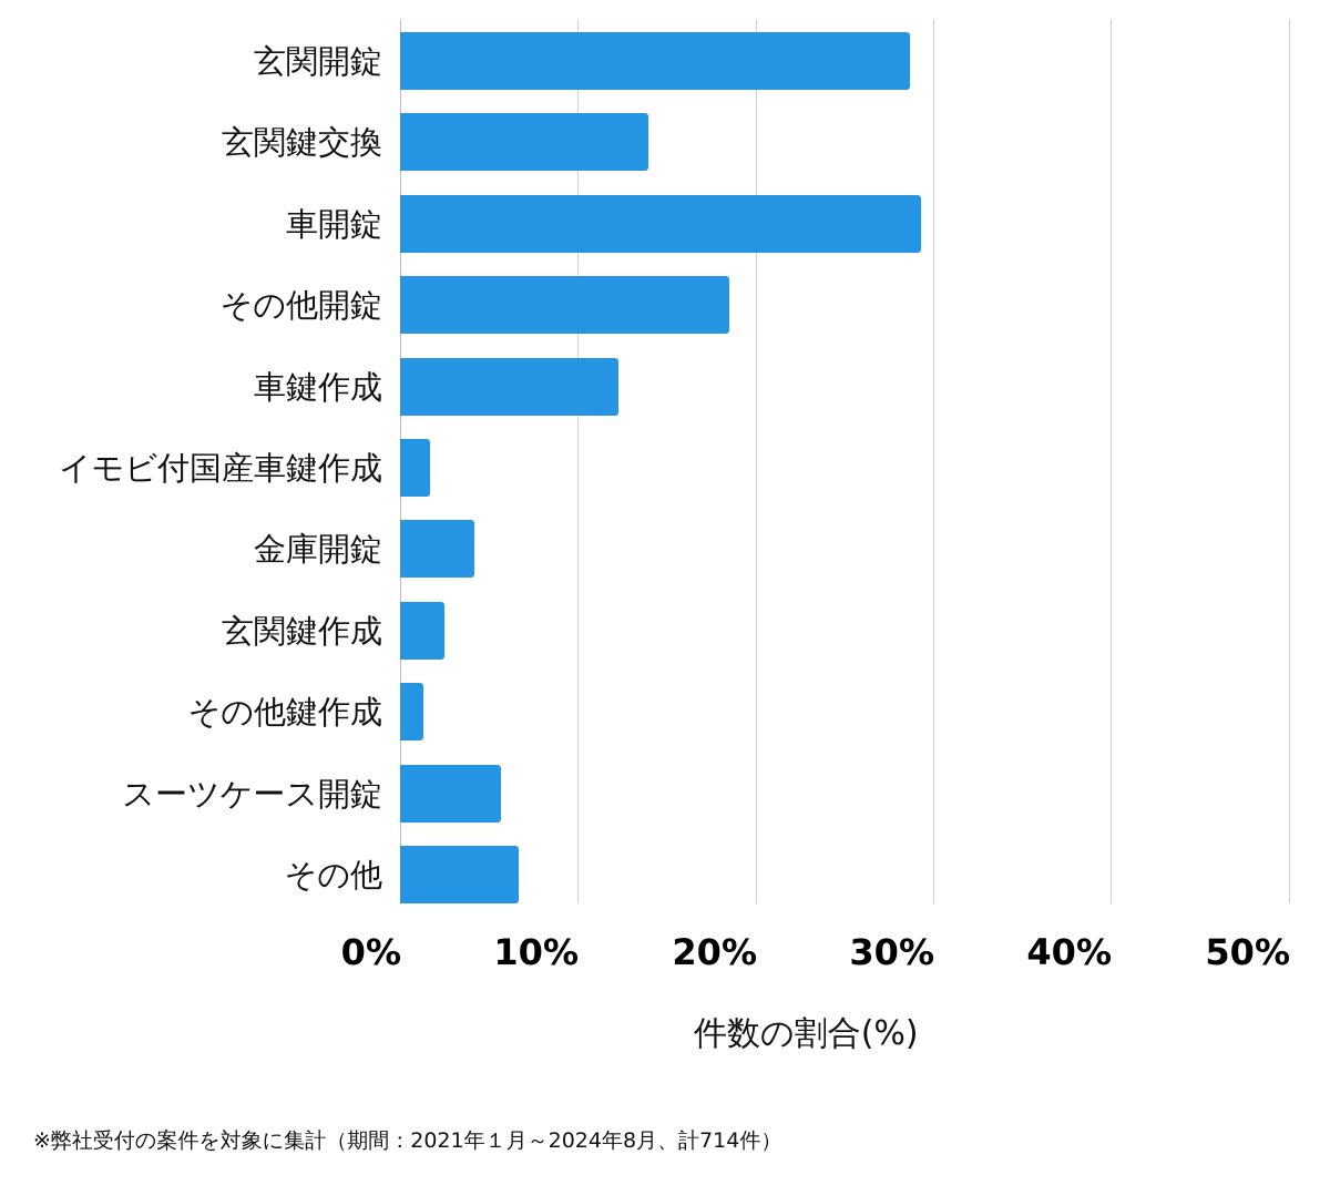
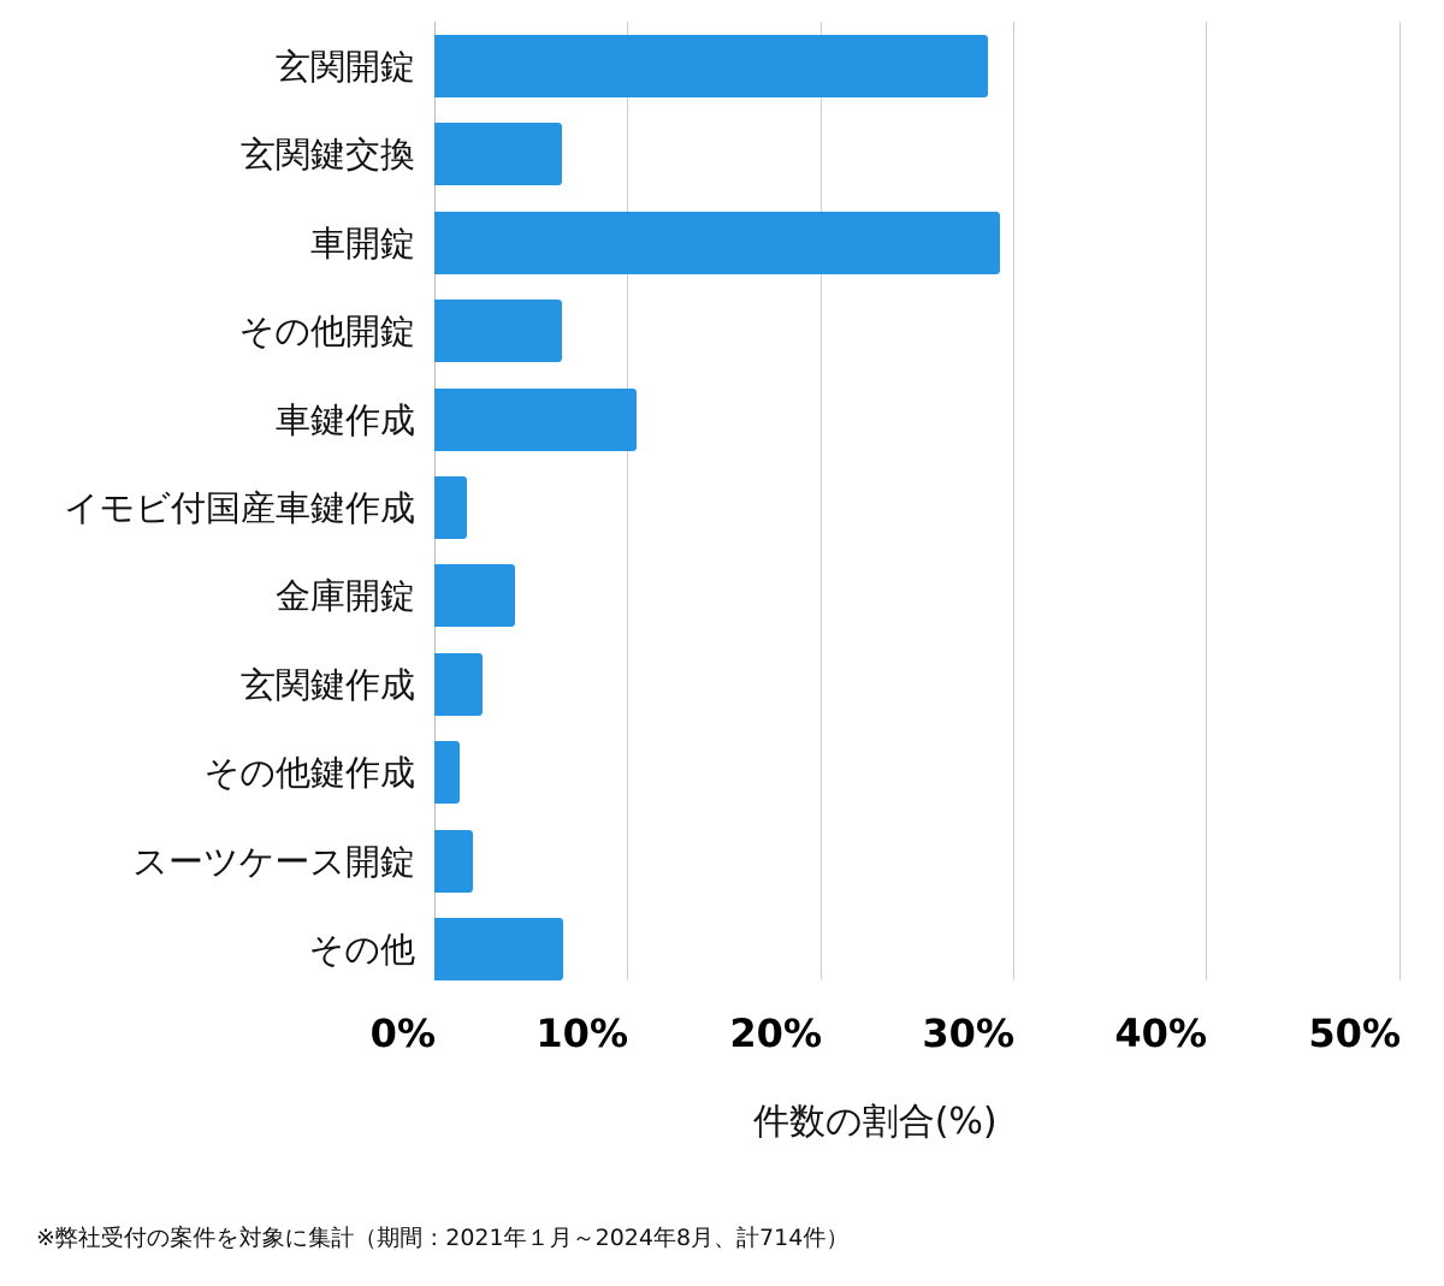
玄関鍵交換: 14.0% -> 6.6%
その他開錠: 18.5% -> 6.6%
車鍵作成: 12.3% -> 10.5%
スーツケース開錠: 5.7% -> 2.0%
